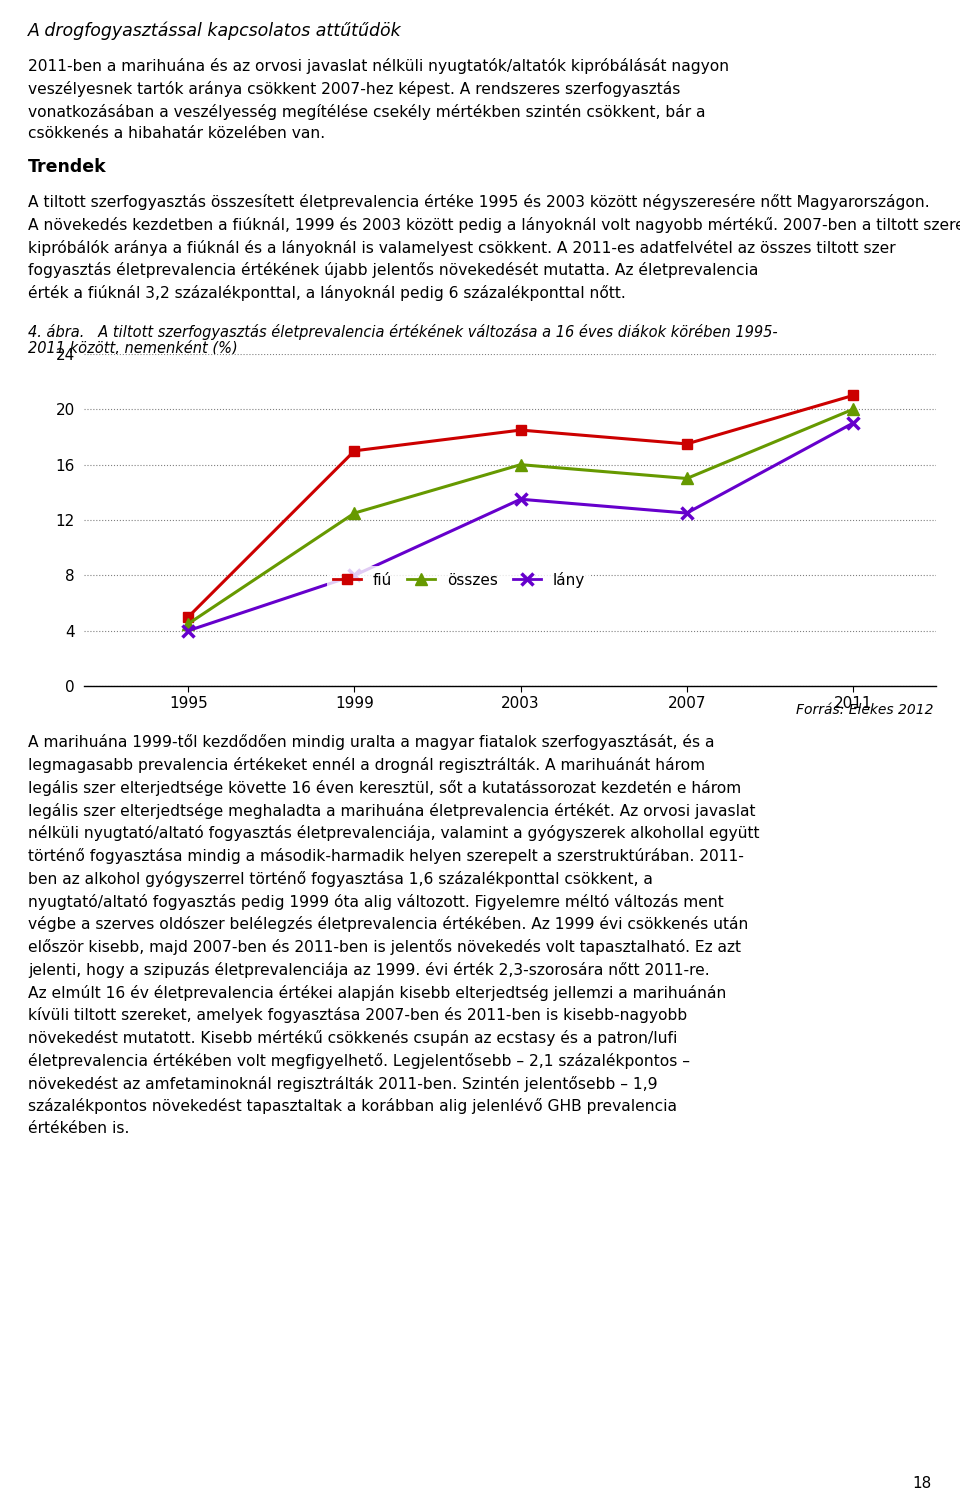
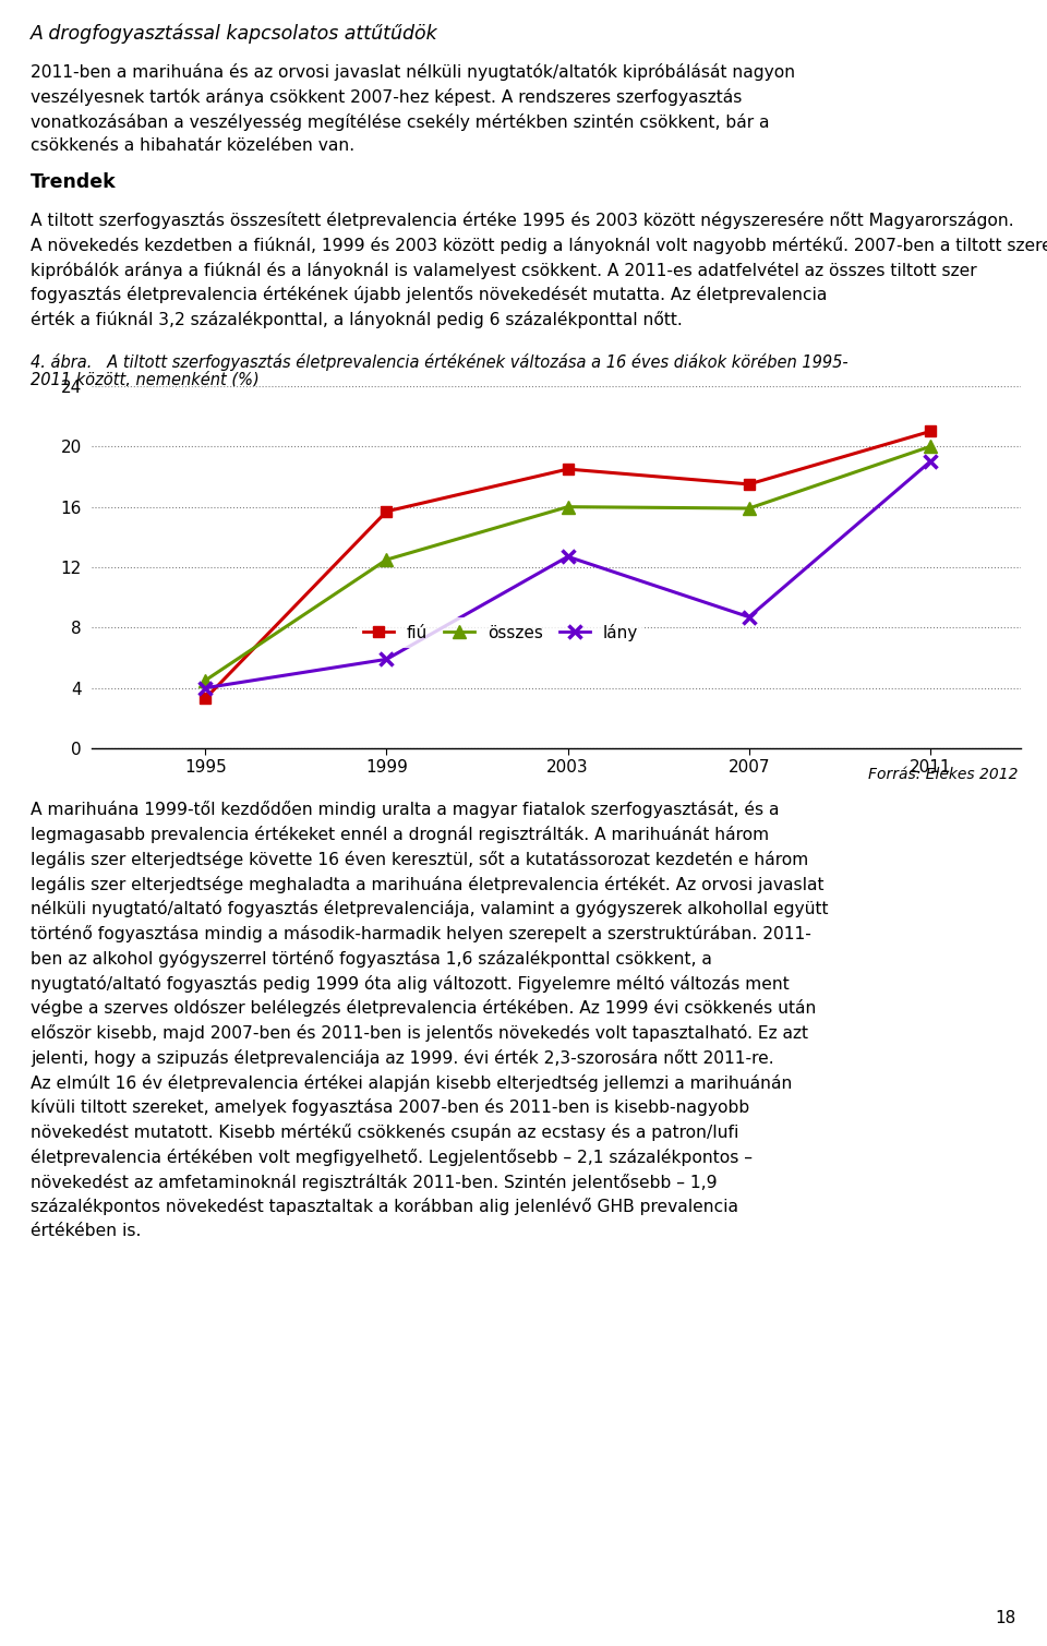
fiú/1995: 5.0 -> 3.3
fiú/1999: 17.0 -> 15.7
lány/1999: 8.0 -> 5.9
lány/2003: 13.5 -> 12.7
összes/2007: 15.0 -> 15.9
lány/2007: 12.5 -> 8.7
